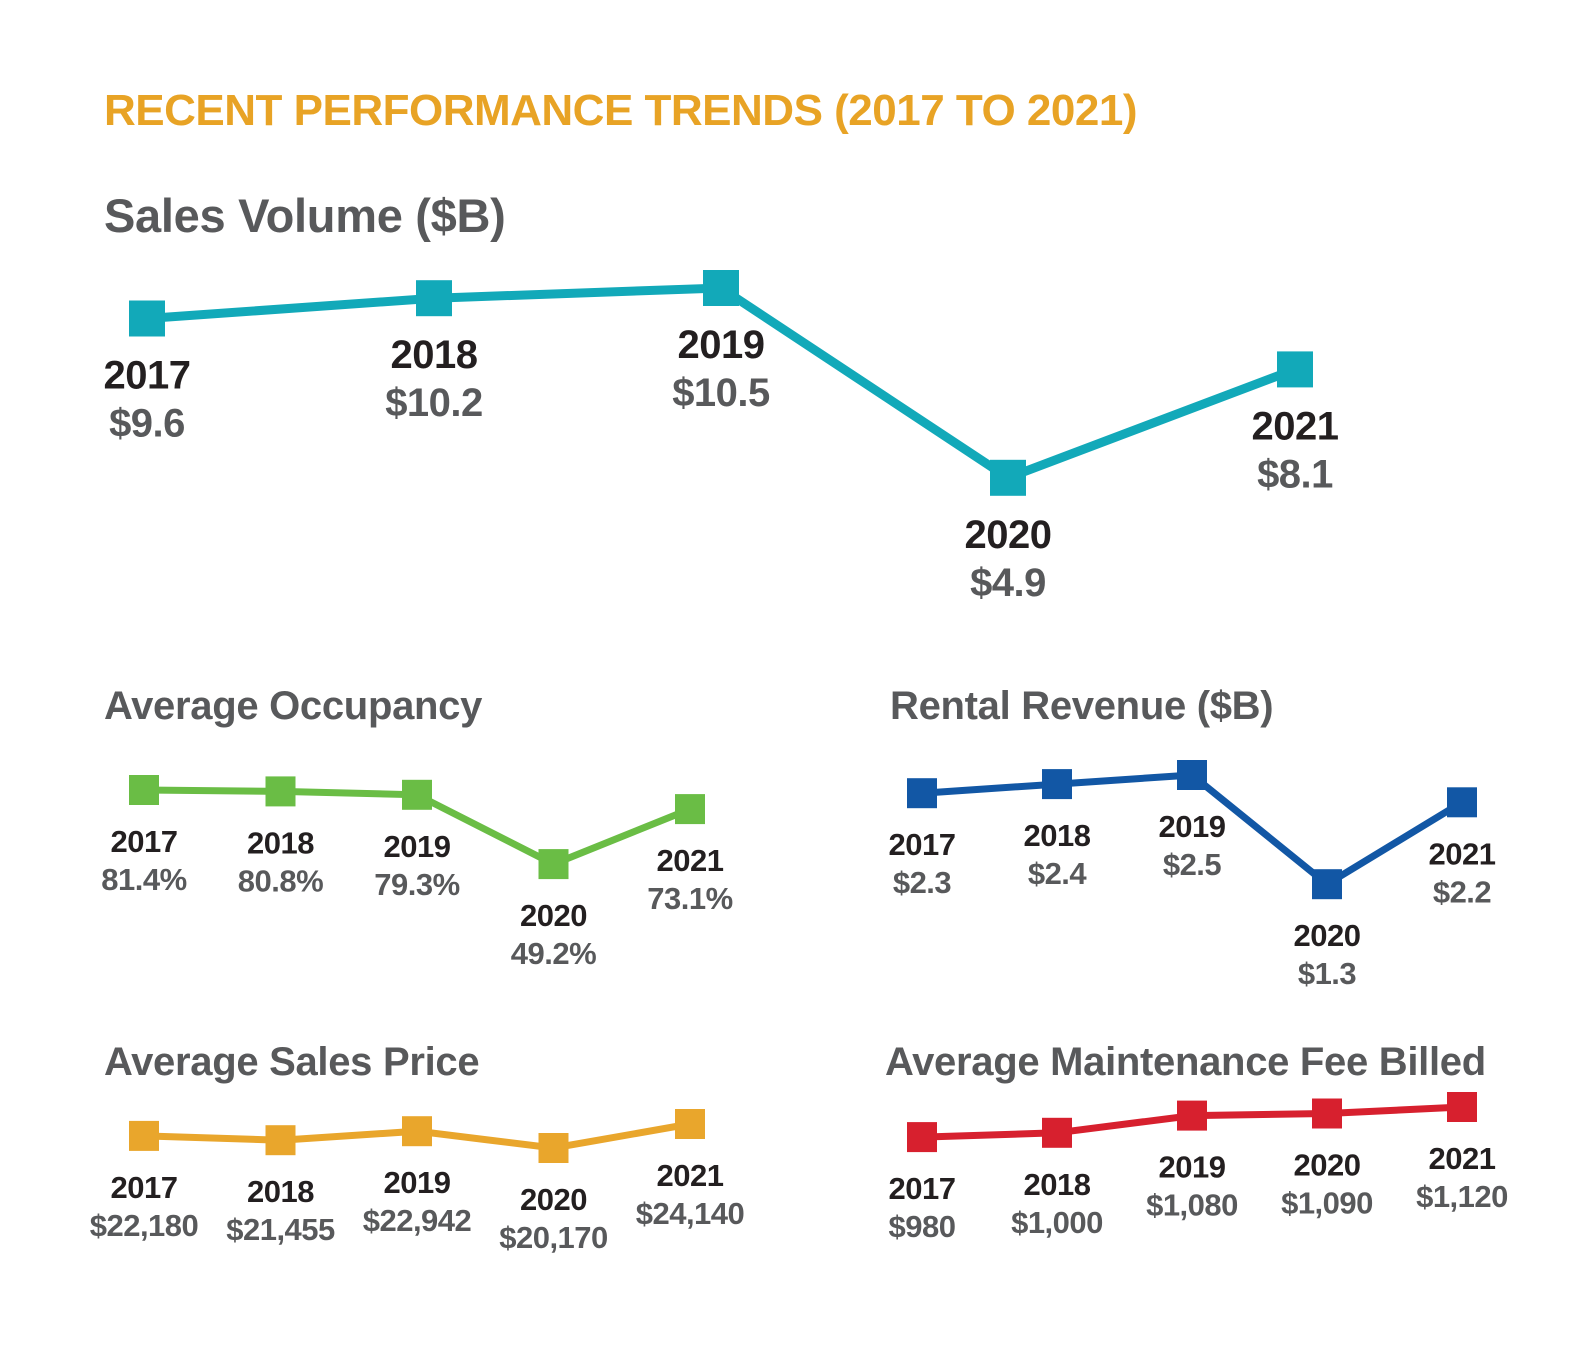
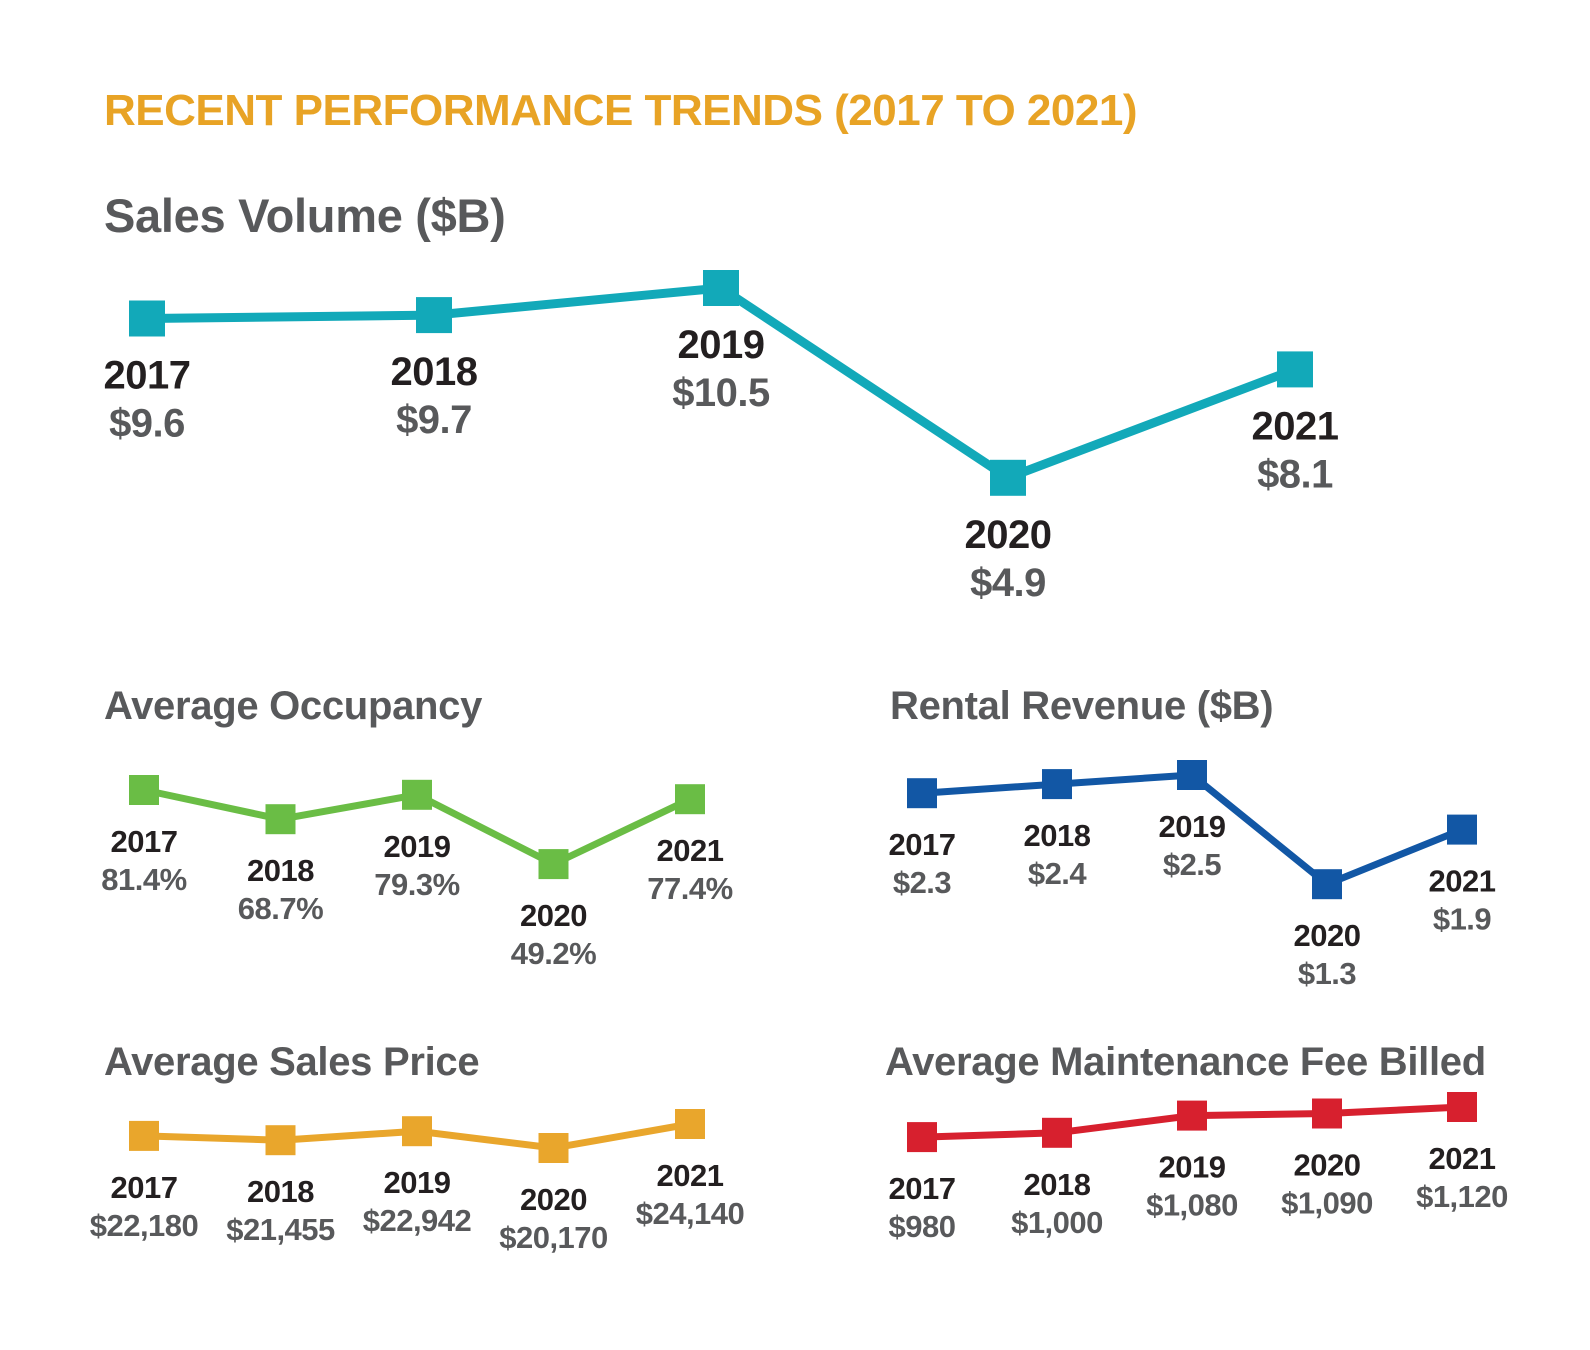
Sales Volume ($B)/2018: $10.2 -> $9.7
Average Occupancy/2018: 80.8% -> 68.7%
Average Occupancy/2021: 73.1% -> 77.4%
Rental Revenue ($B)/2021: $2.2 -> $1.9
